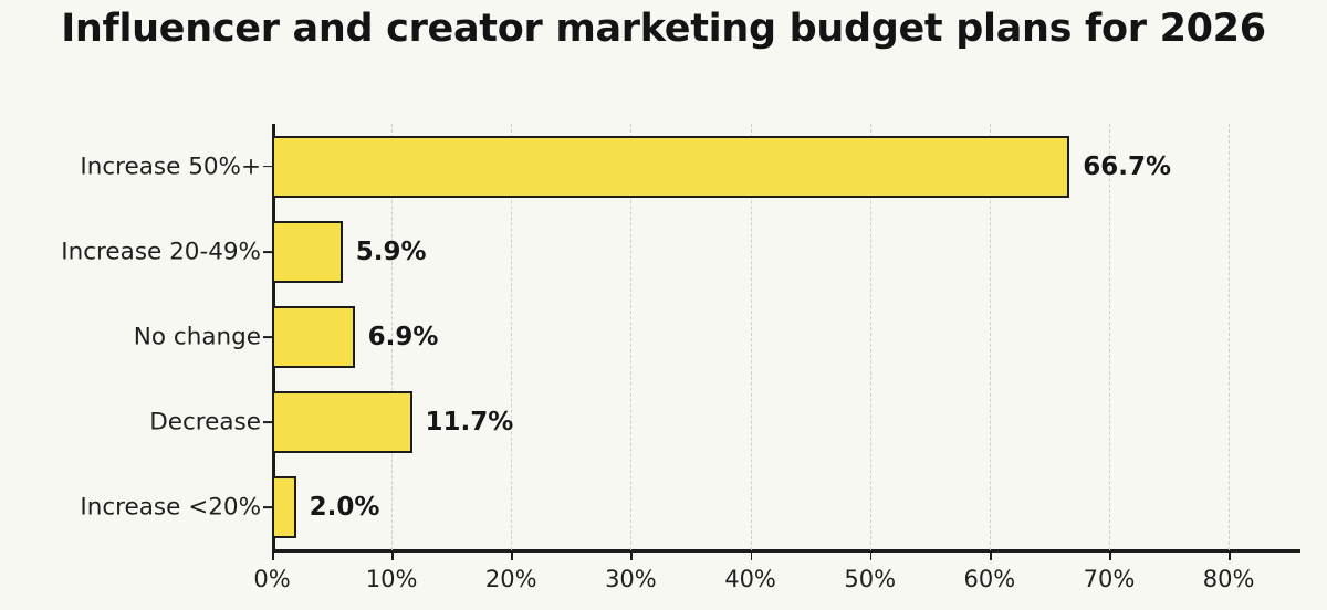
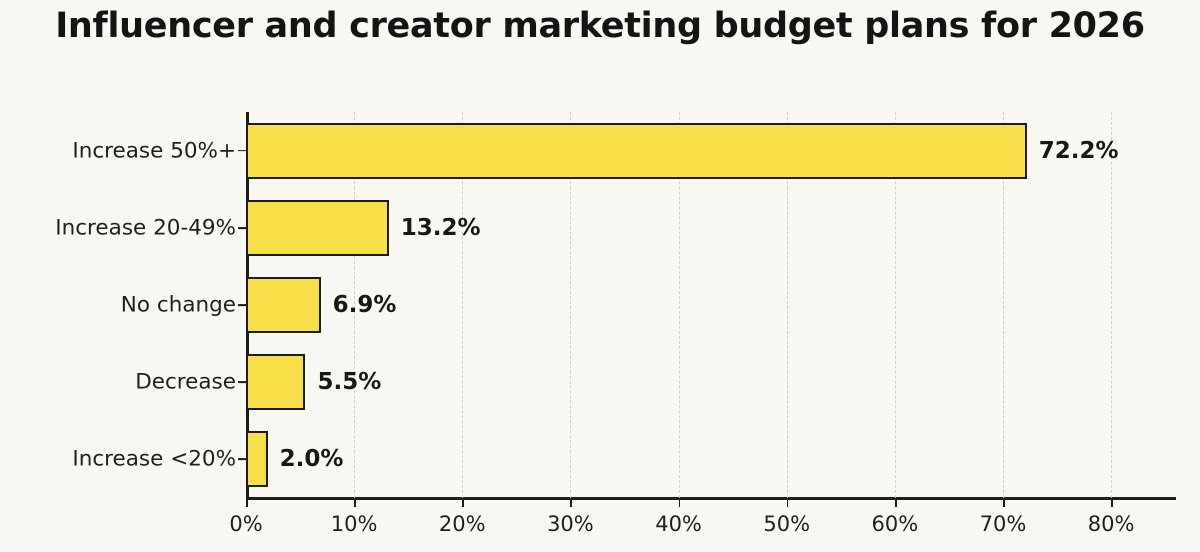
Increase 50%+: 66.7% -> 72.2%
Increase 20-49%: 5.9% -> 13.2%
Decrease: 11.7% -> 5.5%
